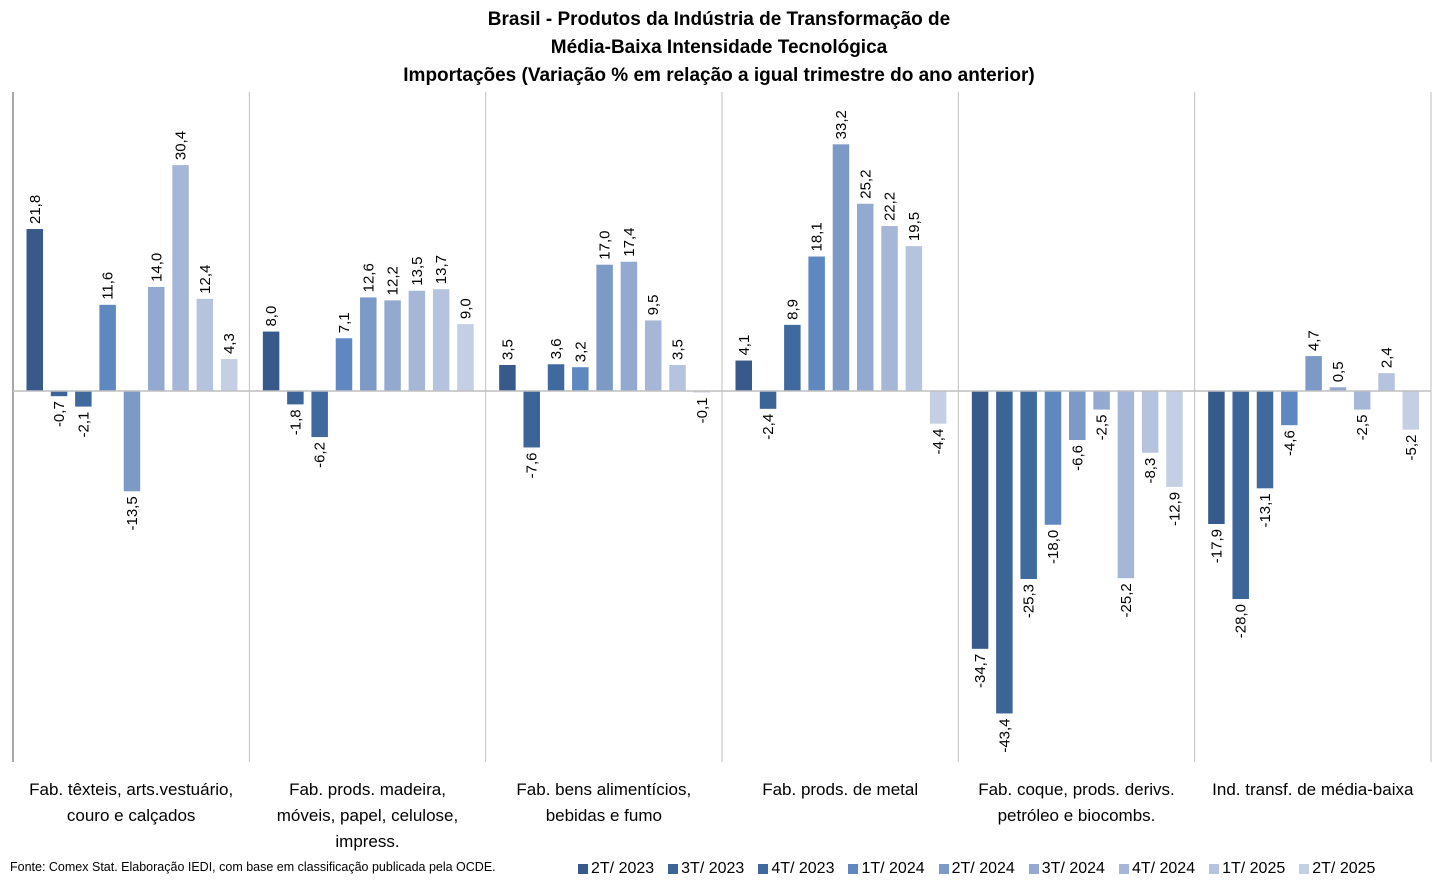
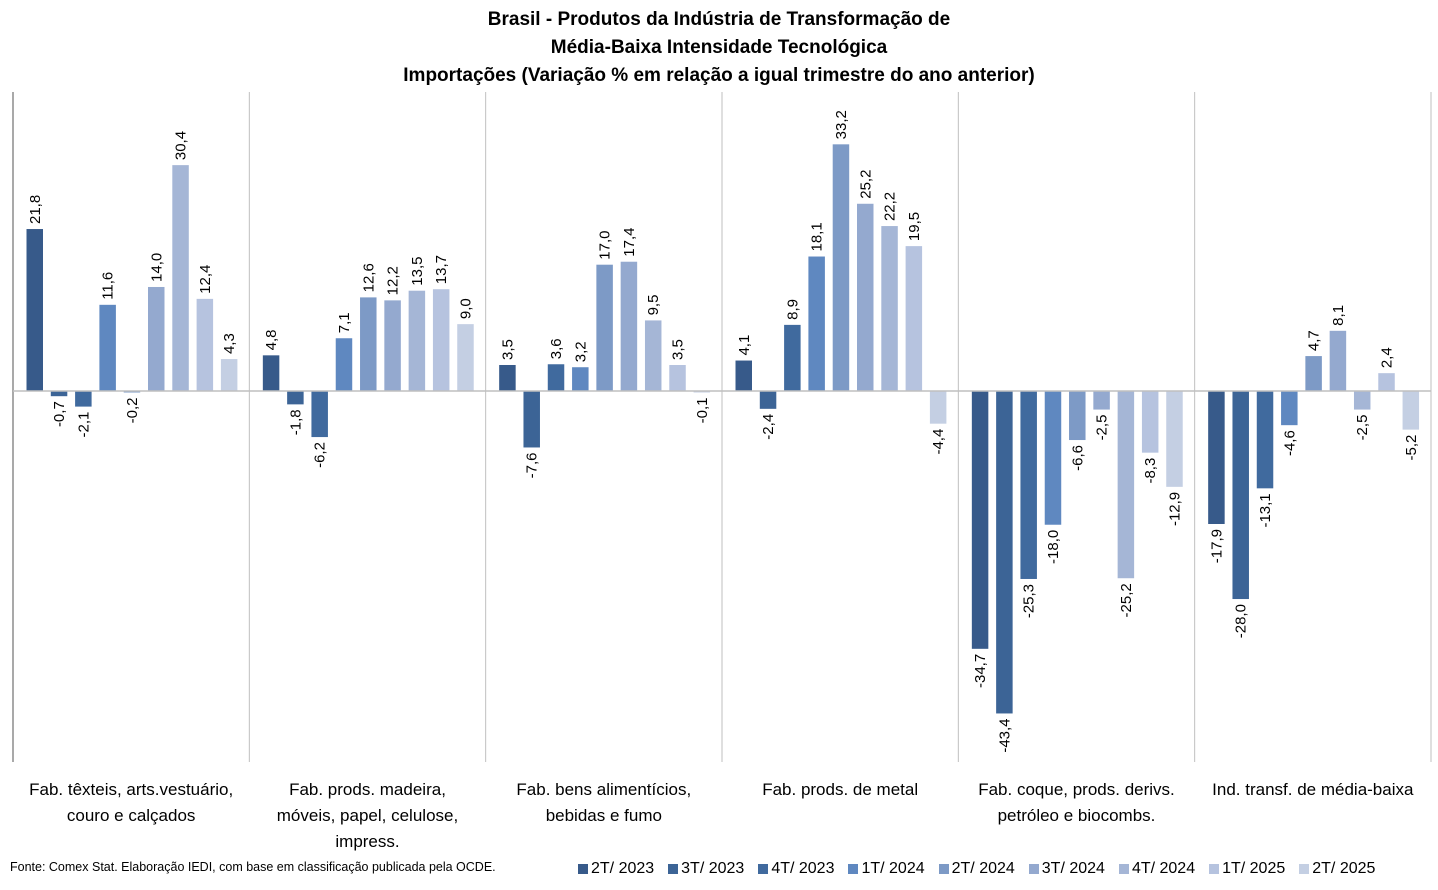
2T/ 2024/Fab. têxteis, arts.vestuário, couro e calçados: -13,5 -> -0,2
2T/ 2023/Fab. prods. madeira, móveis, papel, celulose, impress.: 8,0 -> 4,8
3T/ 2024/Ind. transf. de média-baixa: 0,5 -> 8,1
